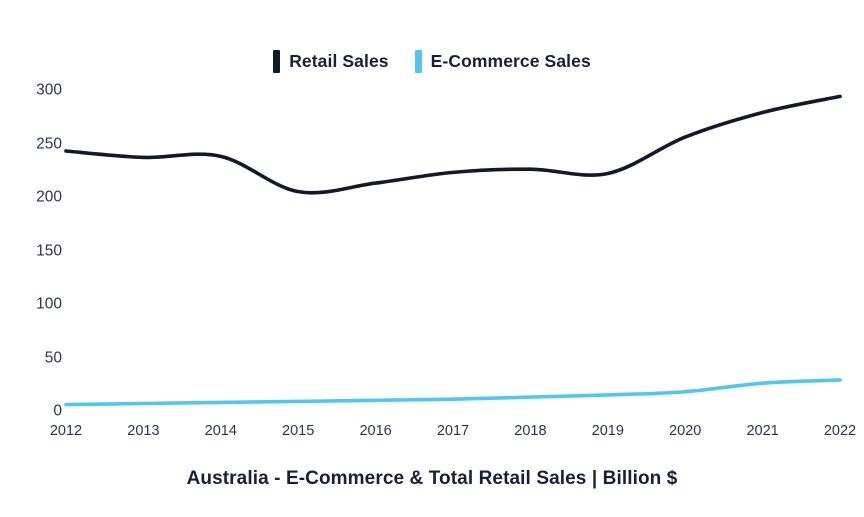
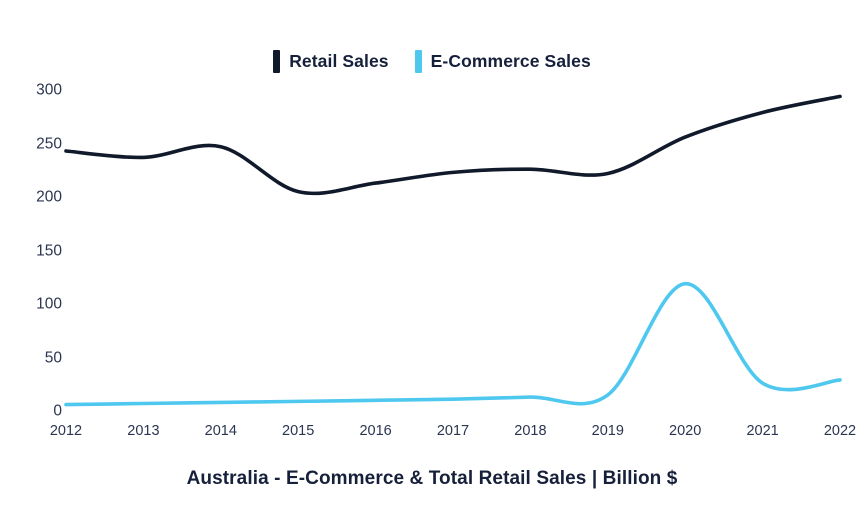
Retail Sales/2014: 238 -> 247
E-Commerce Sales/2020: 18 -> 119
